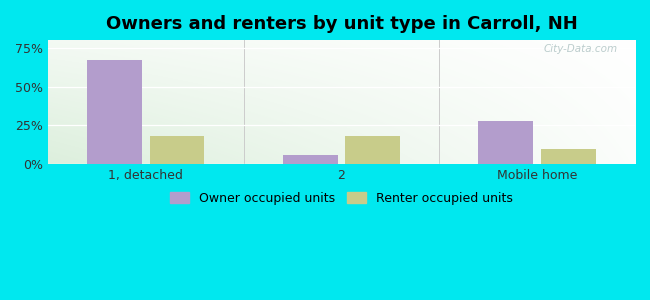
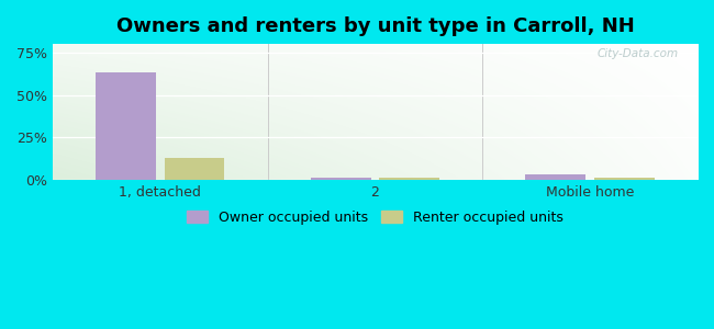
Owner occupied units/1, detached: 67% -> 63%
Renter occupied units/1, detached: 18% -> 13%
Owner occupied units/2: 6% -> 2%
Renter occupied units/2: 18% -> 2%
Owner occupied units/Mobile home: 28% -> 4%
Renter occupied units/Mobile home: 10% -> 2%
